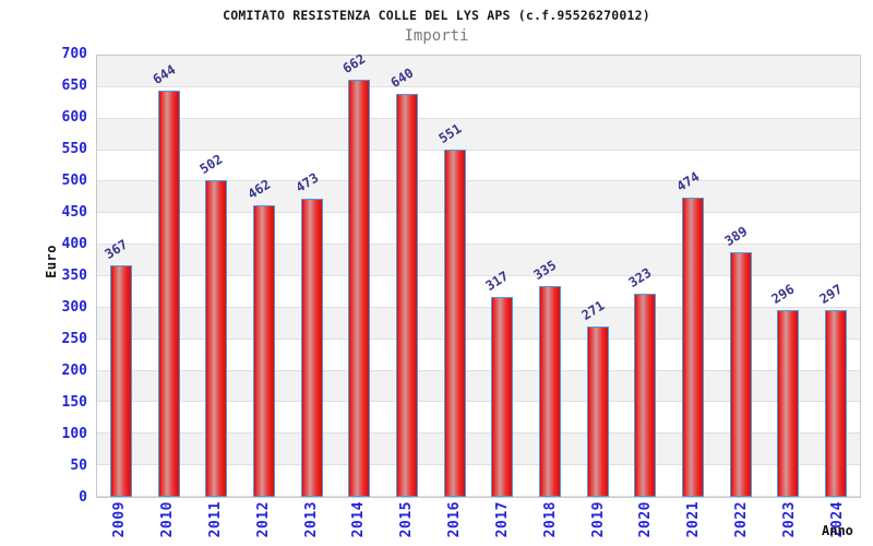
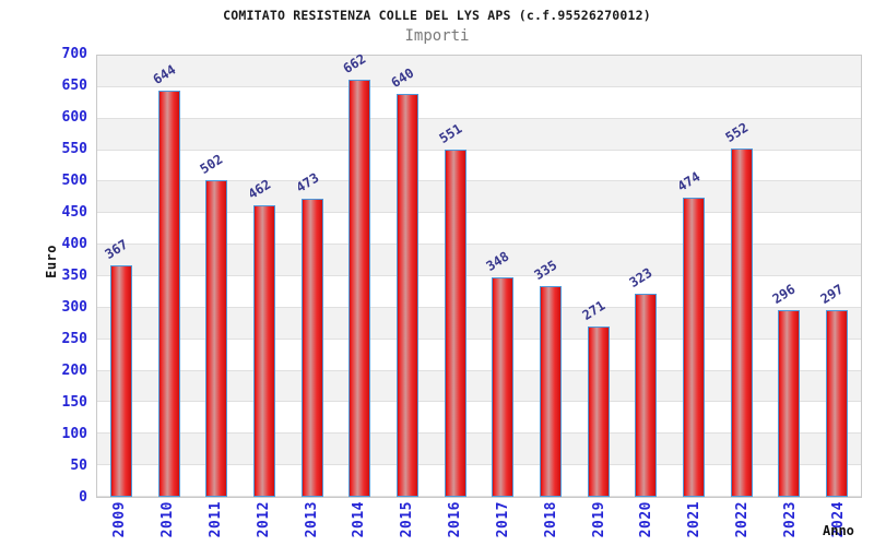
2017: 317 -> 348
2022: 389 -> 552
